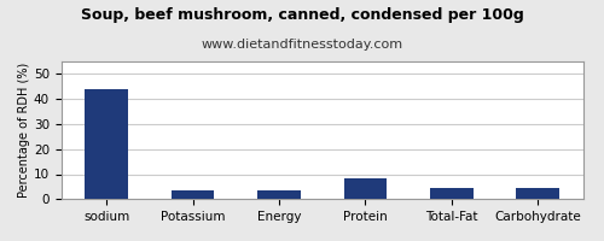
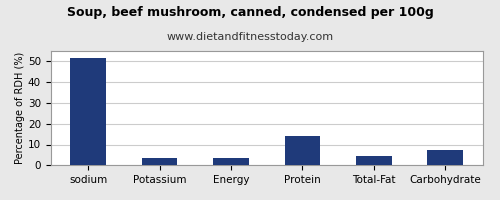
sodium: 44.0 -> 51.5
Protein: 8.5 -> 14.0
Carbohydrate: 4.5 -> 7.5
